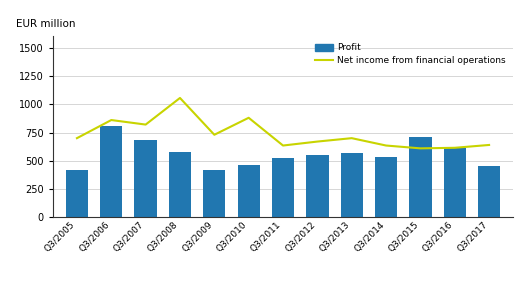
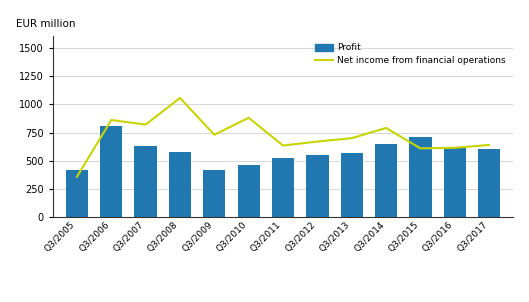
Net income from financial operations/Q3/2005: 700 -> 360
Profit/Q3/2007: 680 -> 630
Profit/Q3/2014: 540 -> 650
Net income from financial operations/Q3/2014: 640 -> 790
Profit/Q3/2017: 460 -> 600
